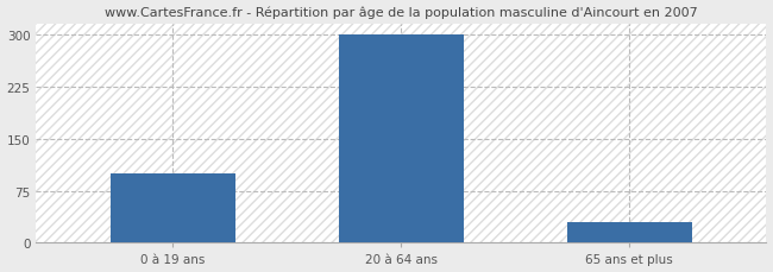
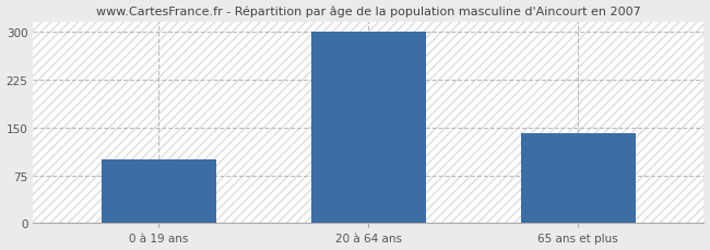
65 ans et plus: 30 -> 140
